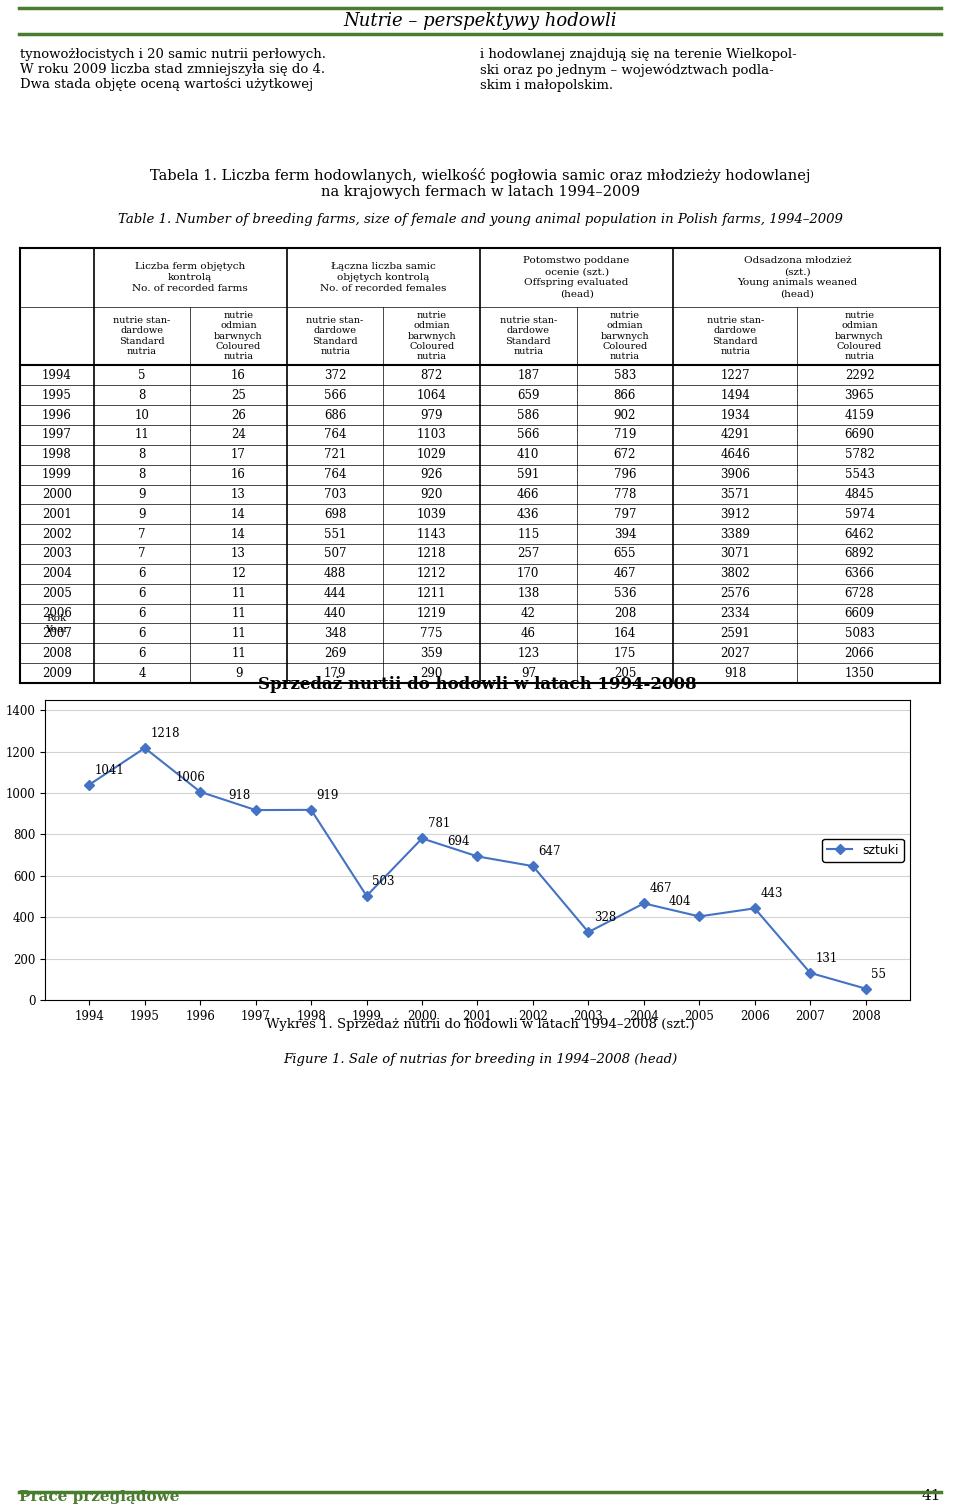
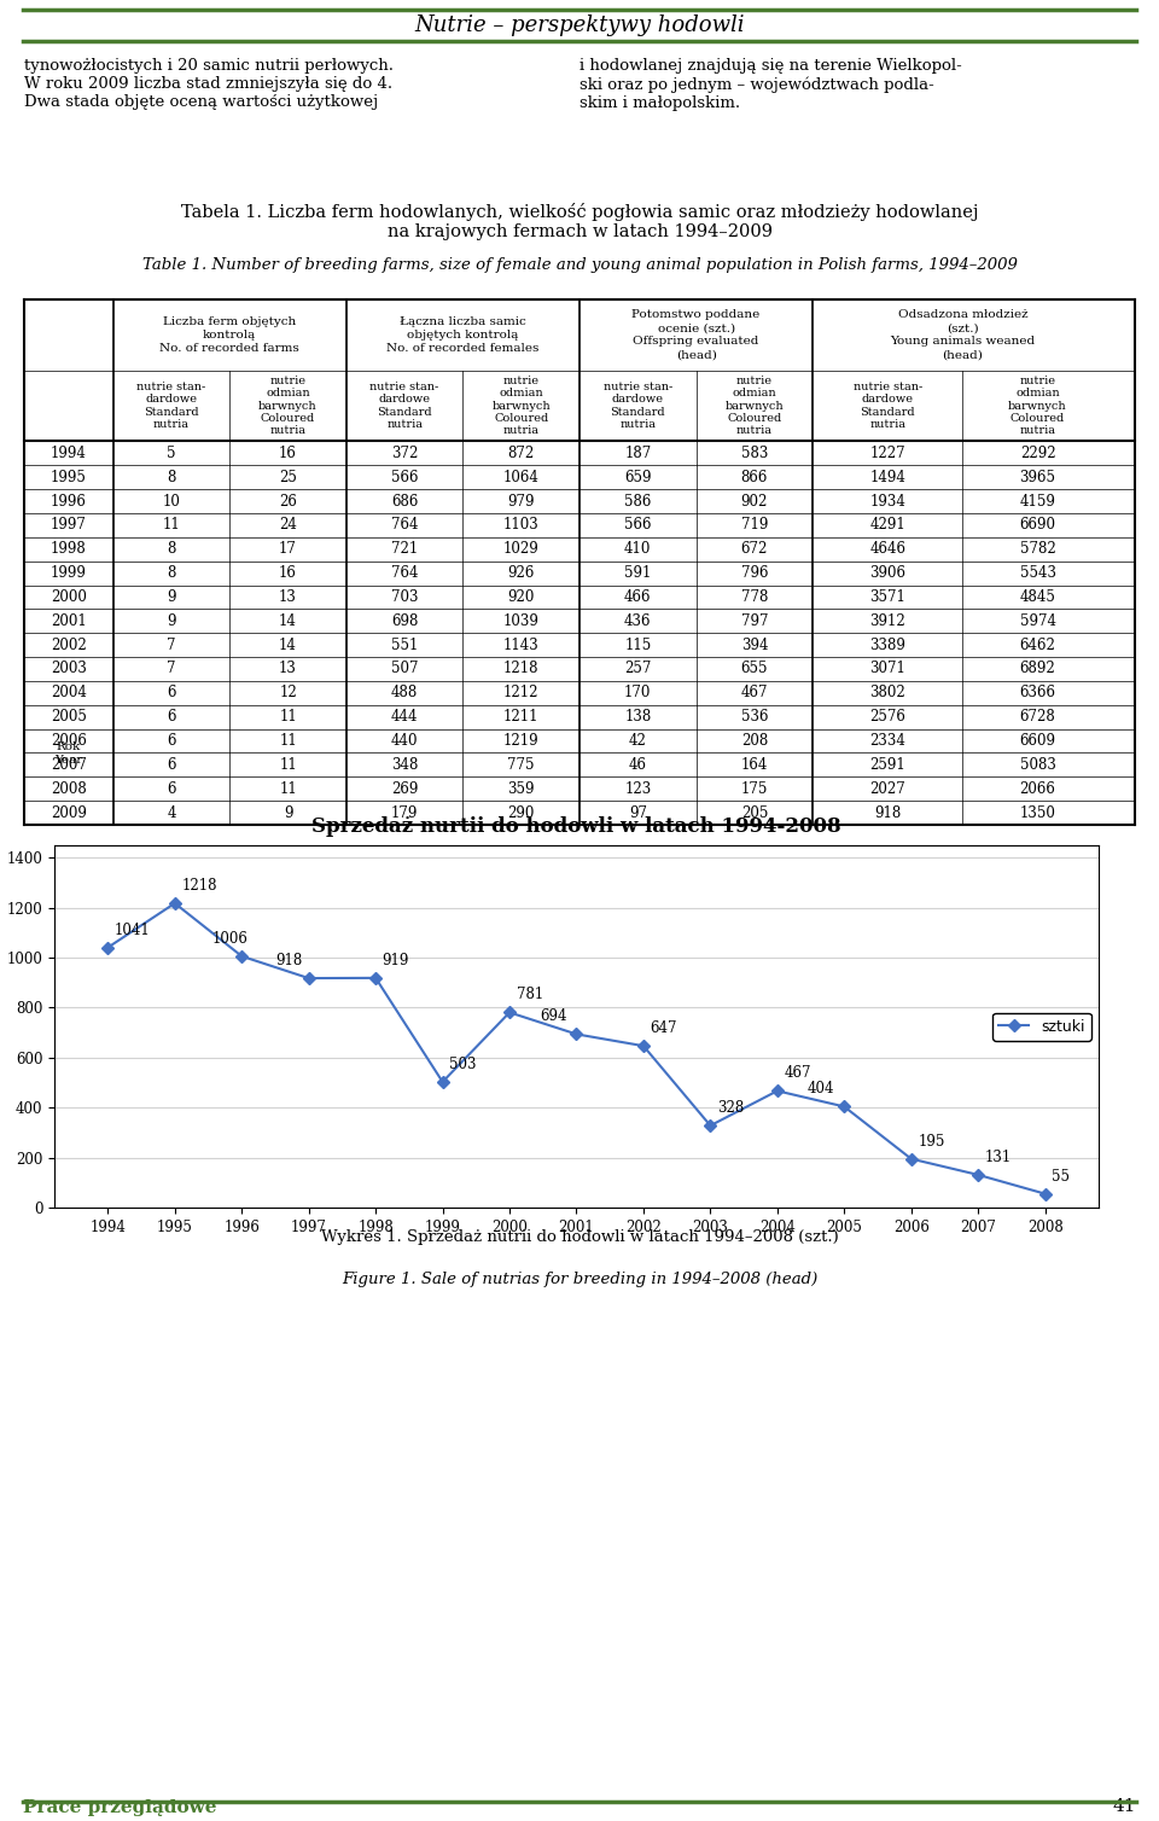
2006: 443 -> 195
